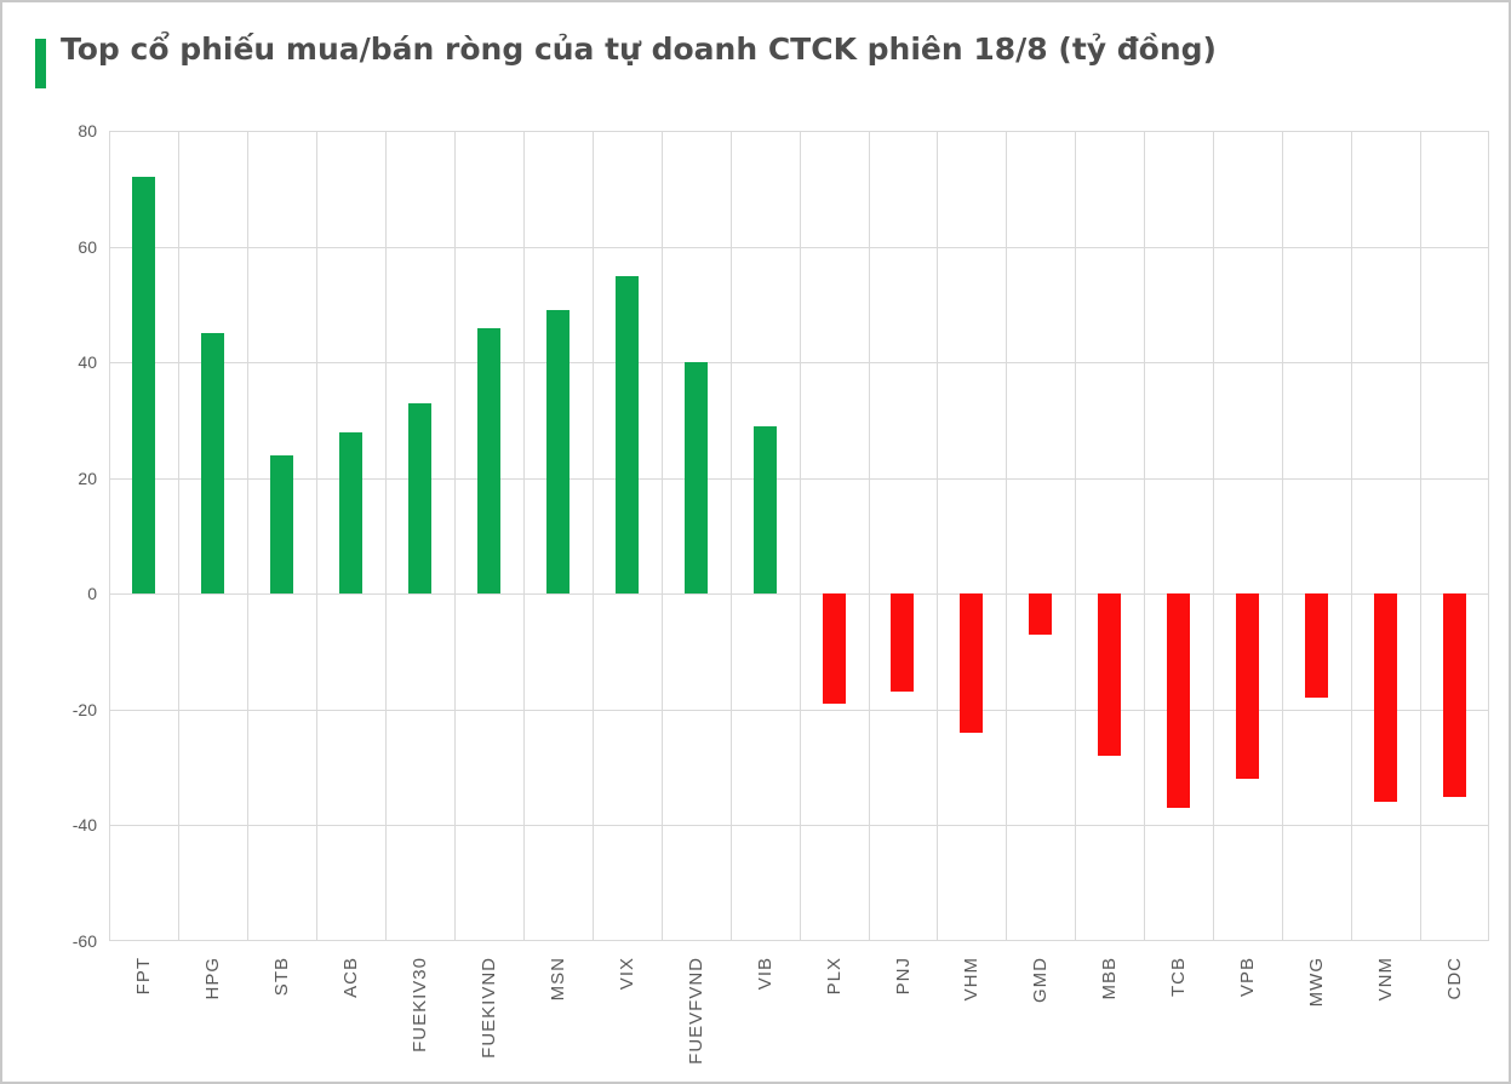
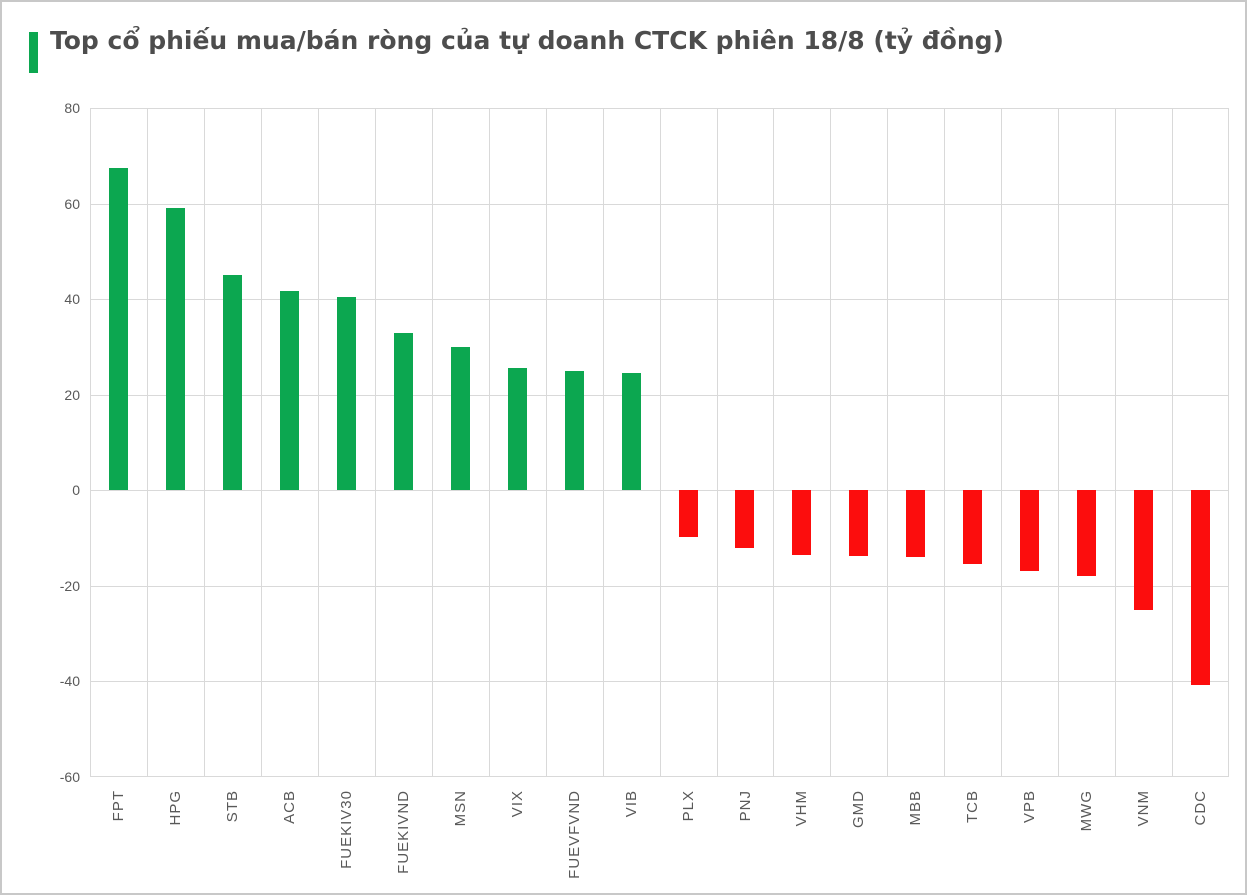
FPT: 72 -> 67
HPG: 45 -> 59
STB: 24 -> 45
ACB: 28 -> 42
FUEKIV30: 33 -> 40
FUEKIVND: 46 -> 33
MSN: 49 -> 30
VIX: 55 -> 26
FUEVFVND: 40 -> 25
VIB: 29 -> 25
PLX: -19 -> -10
PNJ: -17 -> -12
VHM: -24 -> -14
GMD: -7 -> -14
MBB: -28 -> -14
TCB: -37 -> -16
VPB: -32 -> -17
VNM: -36 -> -25
CDC: -35 -> -41
